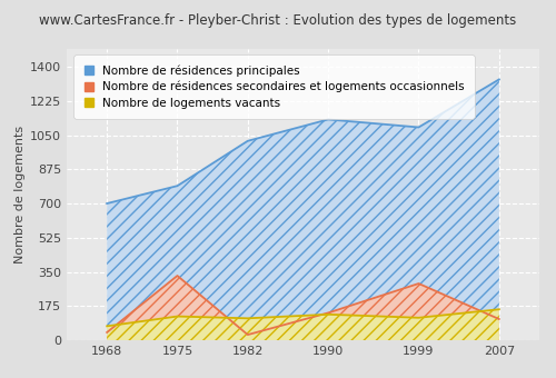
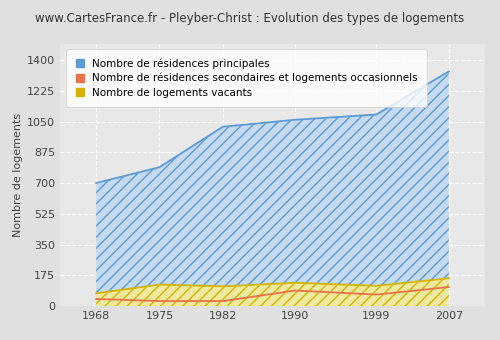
Nombre de résidences secondaires et logements occasionnels/1975: 330 -> 30
Nombre de résidences principales/1990: 1130 -> 1060
Nombre de résidences secondaires et logements occasionnels/1990: 140 -> 90
Nombre de résidences secondaires et logements occasionnels/1999: 290 -> 60
